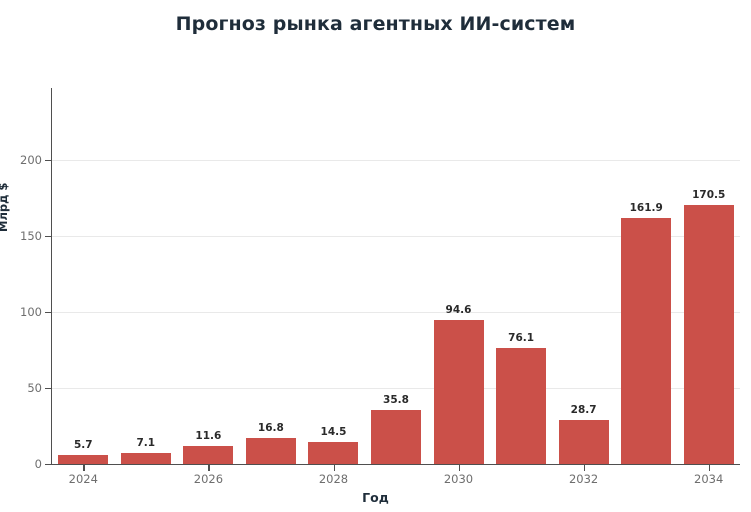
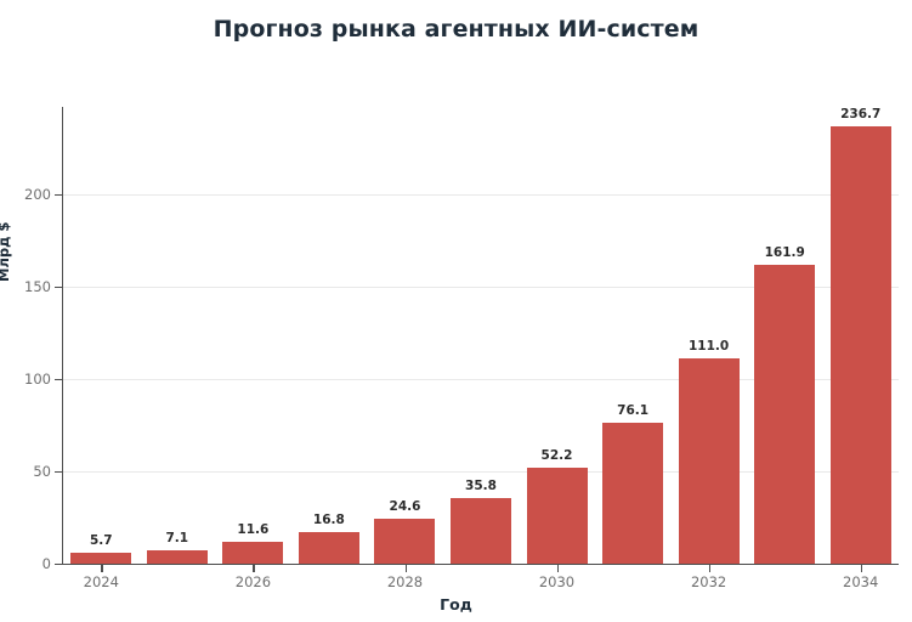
2028: 14.5 -> 24.6
2030: 94.6 -> 52.2
2032: 28.7 -> 111.0
2034: 170.5 -> 236.7
